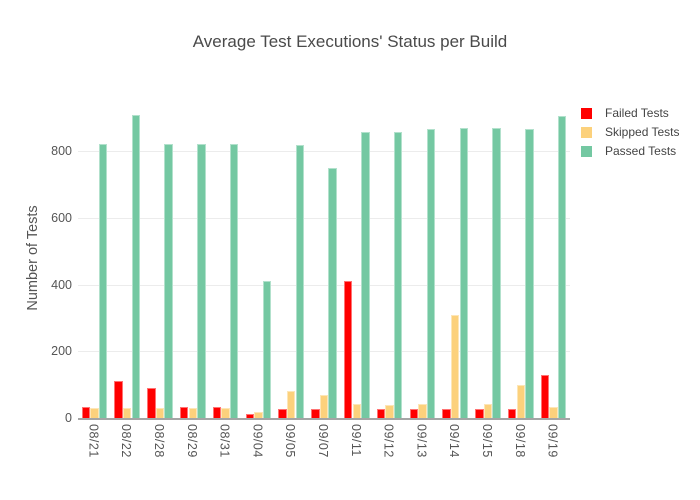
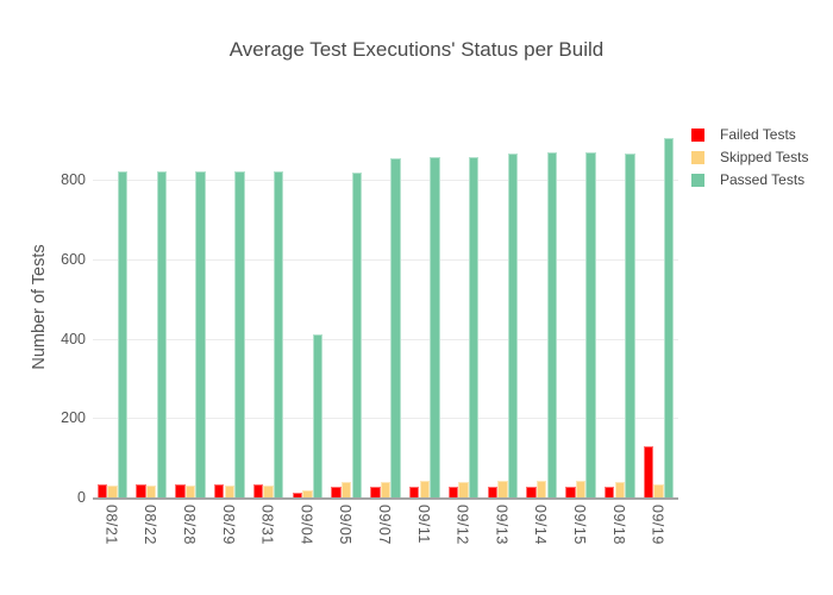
Failed Tests/08/22: 110 -> 30
Passed Tests/08/22: 910 -> 820
Failed Tests/08/28: 90 -> 30
Skipped Tests/09/05: 80 -> 40
Skipped Tests/09/07: 70 -> 40
Passed Tests/09/07: 750 -> 850
Failed Tests/09/11: 410 -> 30
Skipped Tests/09/14: 310 -> 40
Skipped Tests/09/18: 100 -> 40
